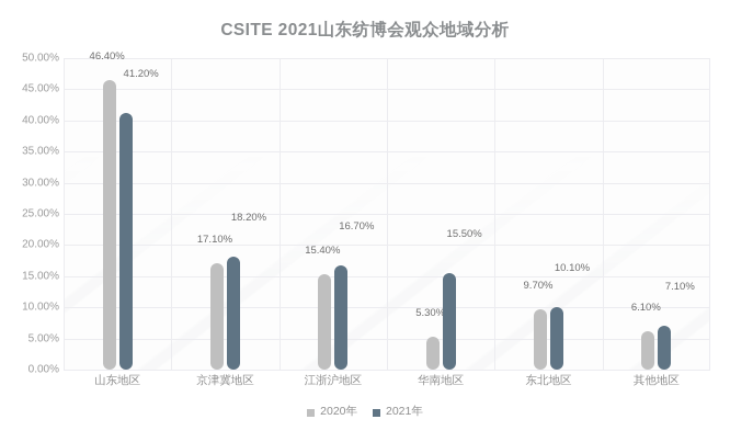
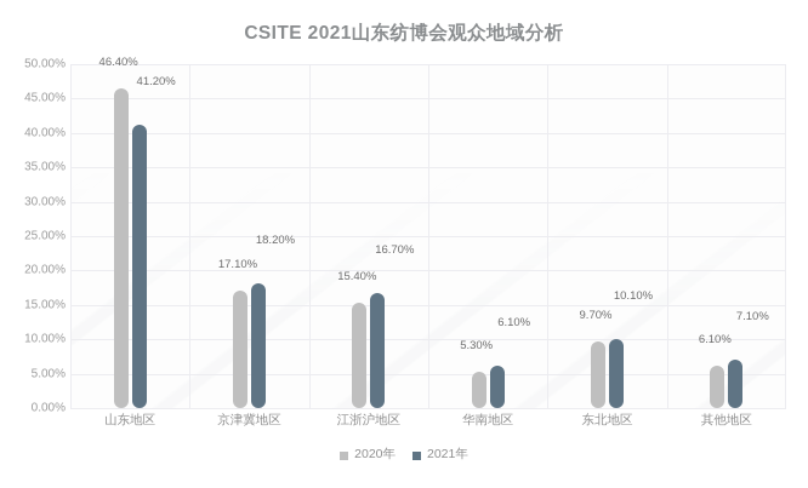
2021年/华南地区: 15.50% -> 6.10%
